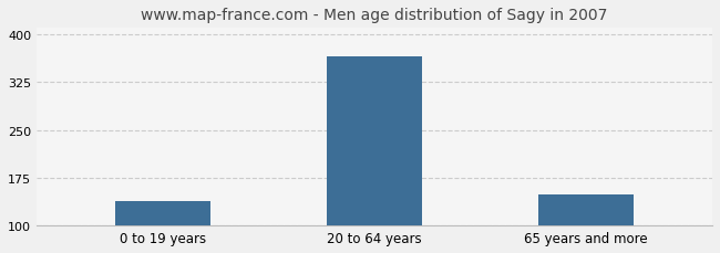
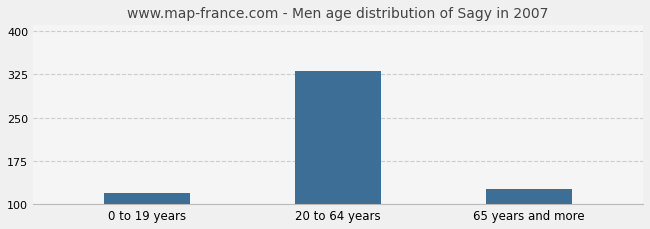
0 to 19 years: 138 -> 120
20 to 64 years: 366 -> 330
65 years and more: 148 -> 126
